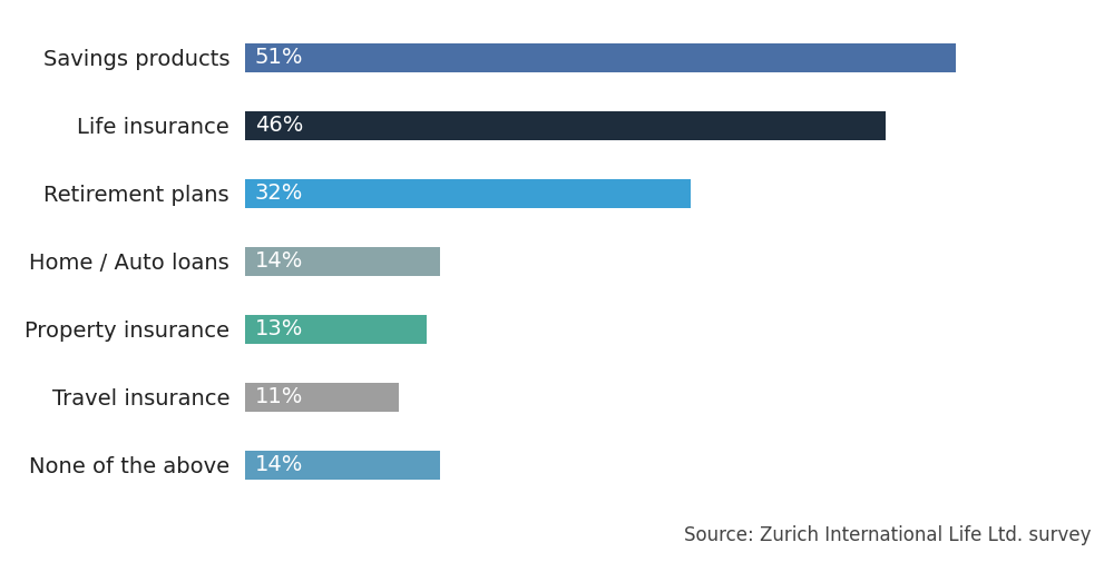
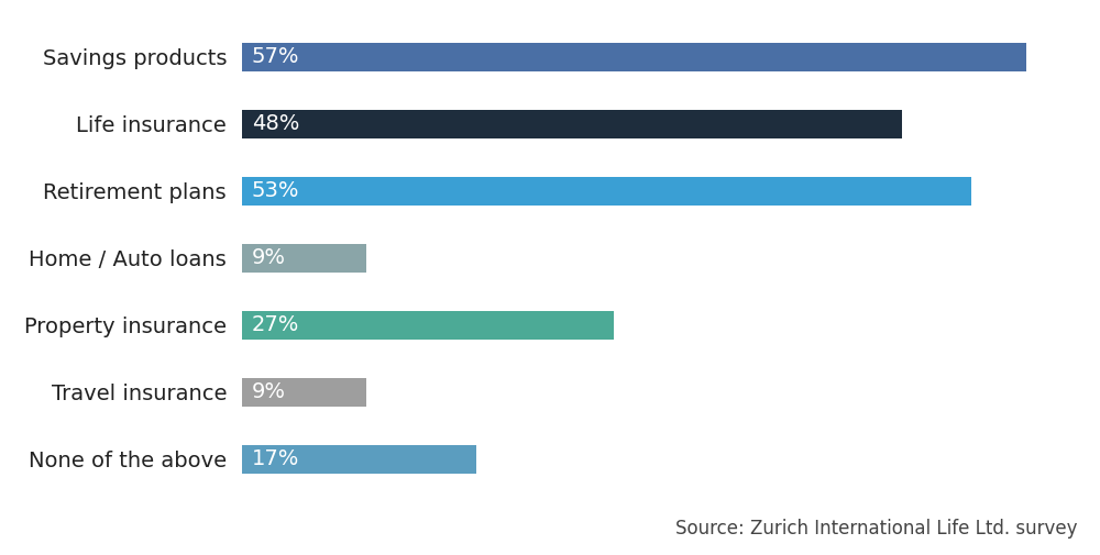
Savings products: 51% -> 57%
Life insurance: 46% -> 48%
Retirement plans: 32% -> 53%
Home / Auto loans: 14% -> 9%
Property insurance: 13% -> 27%
Travel insurance: 11% -> 9%
None of the above: 14% -> 17%
